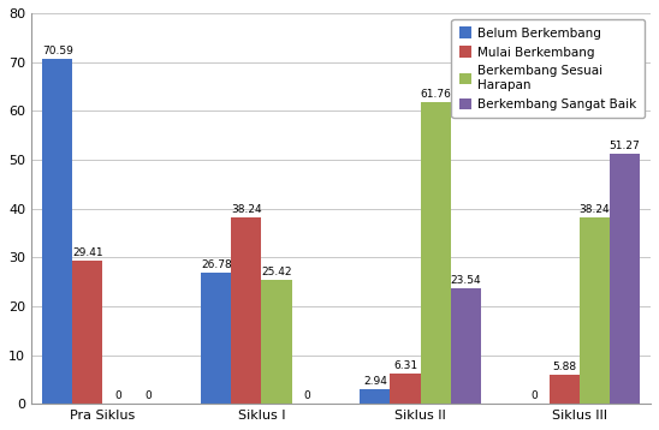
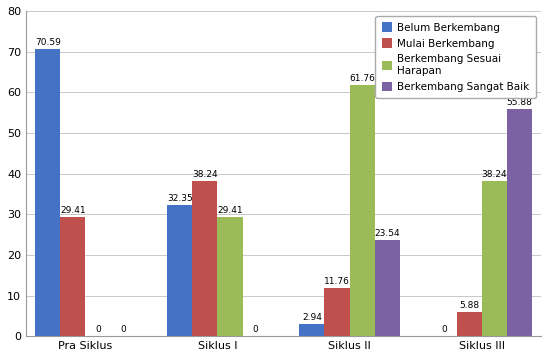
Belum Berkembang/Siklus I: 26.78 -> 32.35
Berkembang Sesuai Harapan/Siklus I: 25.42 -> 29.41
Mulai Berkembang/Siklus II: 6.31 -> 11.76
Berkembang Sangat Baik/Siklus III: 51.27 -> 55.88
